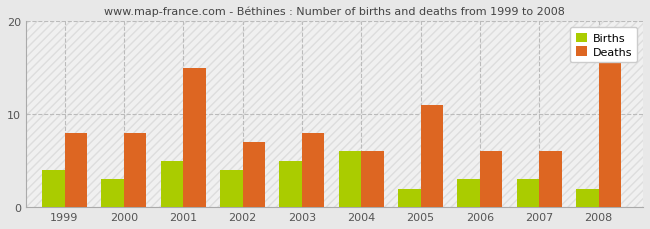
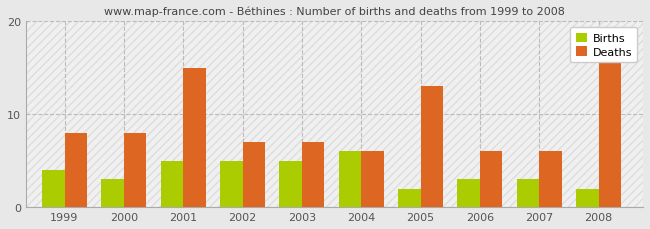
Births/2002: 4 -> 5
Deaths/2003: 8 -> 7
Deaths/2005: 11 -> 13
